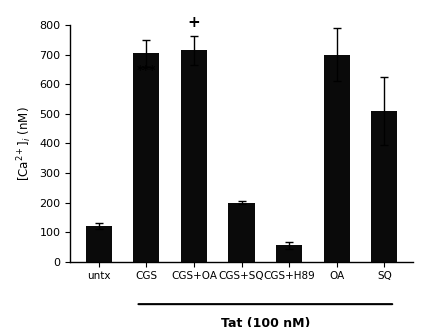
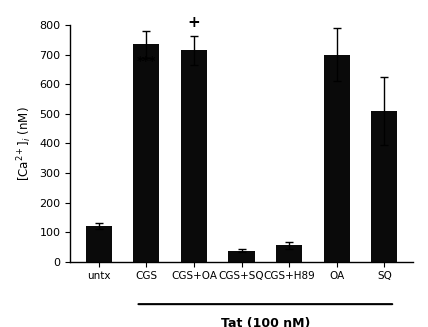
CGS: 705 -> 735
CGS+SQ: 200 -> 37
